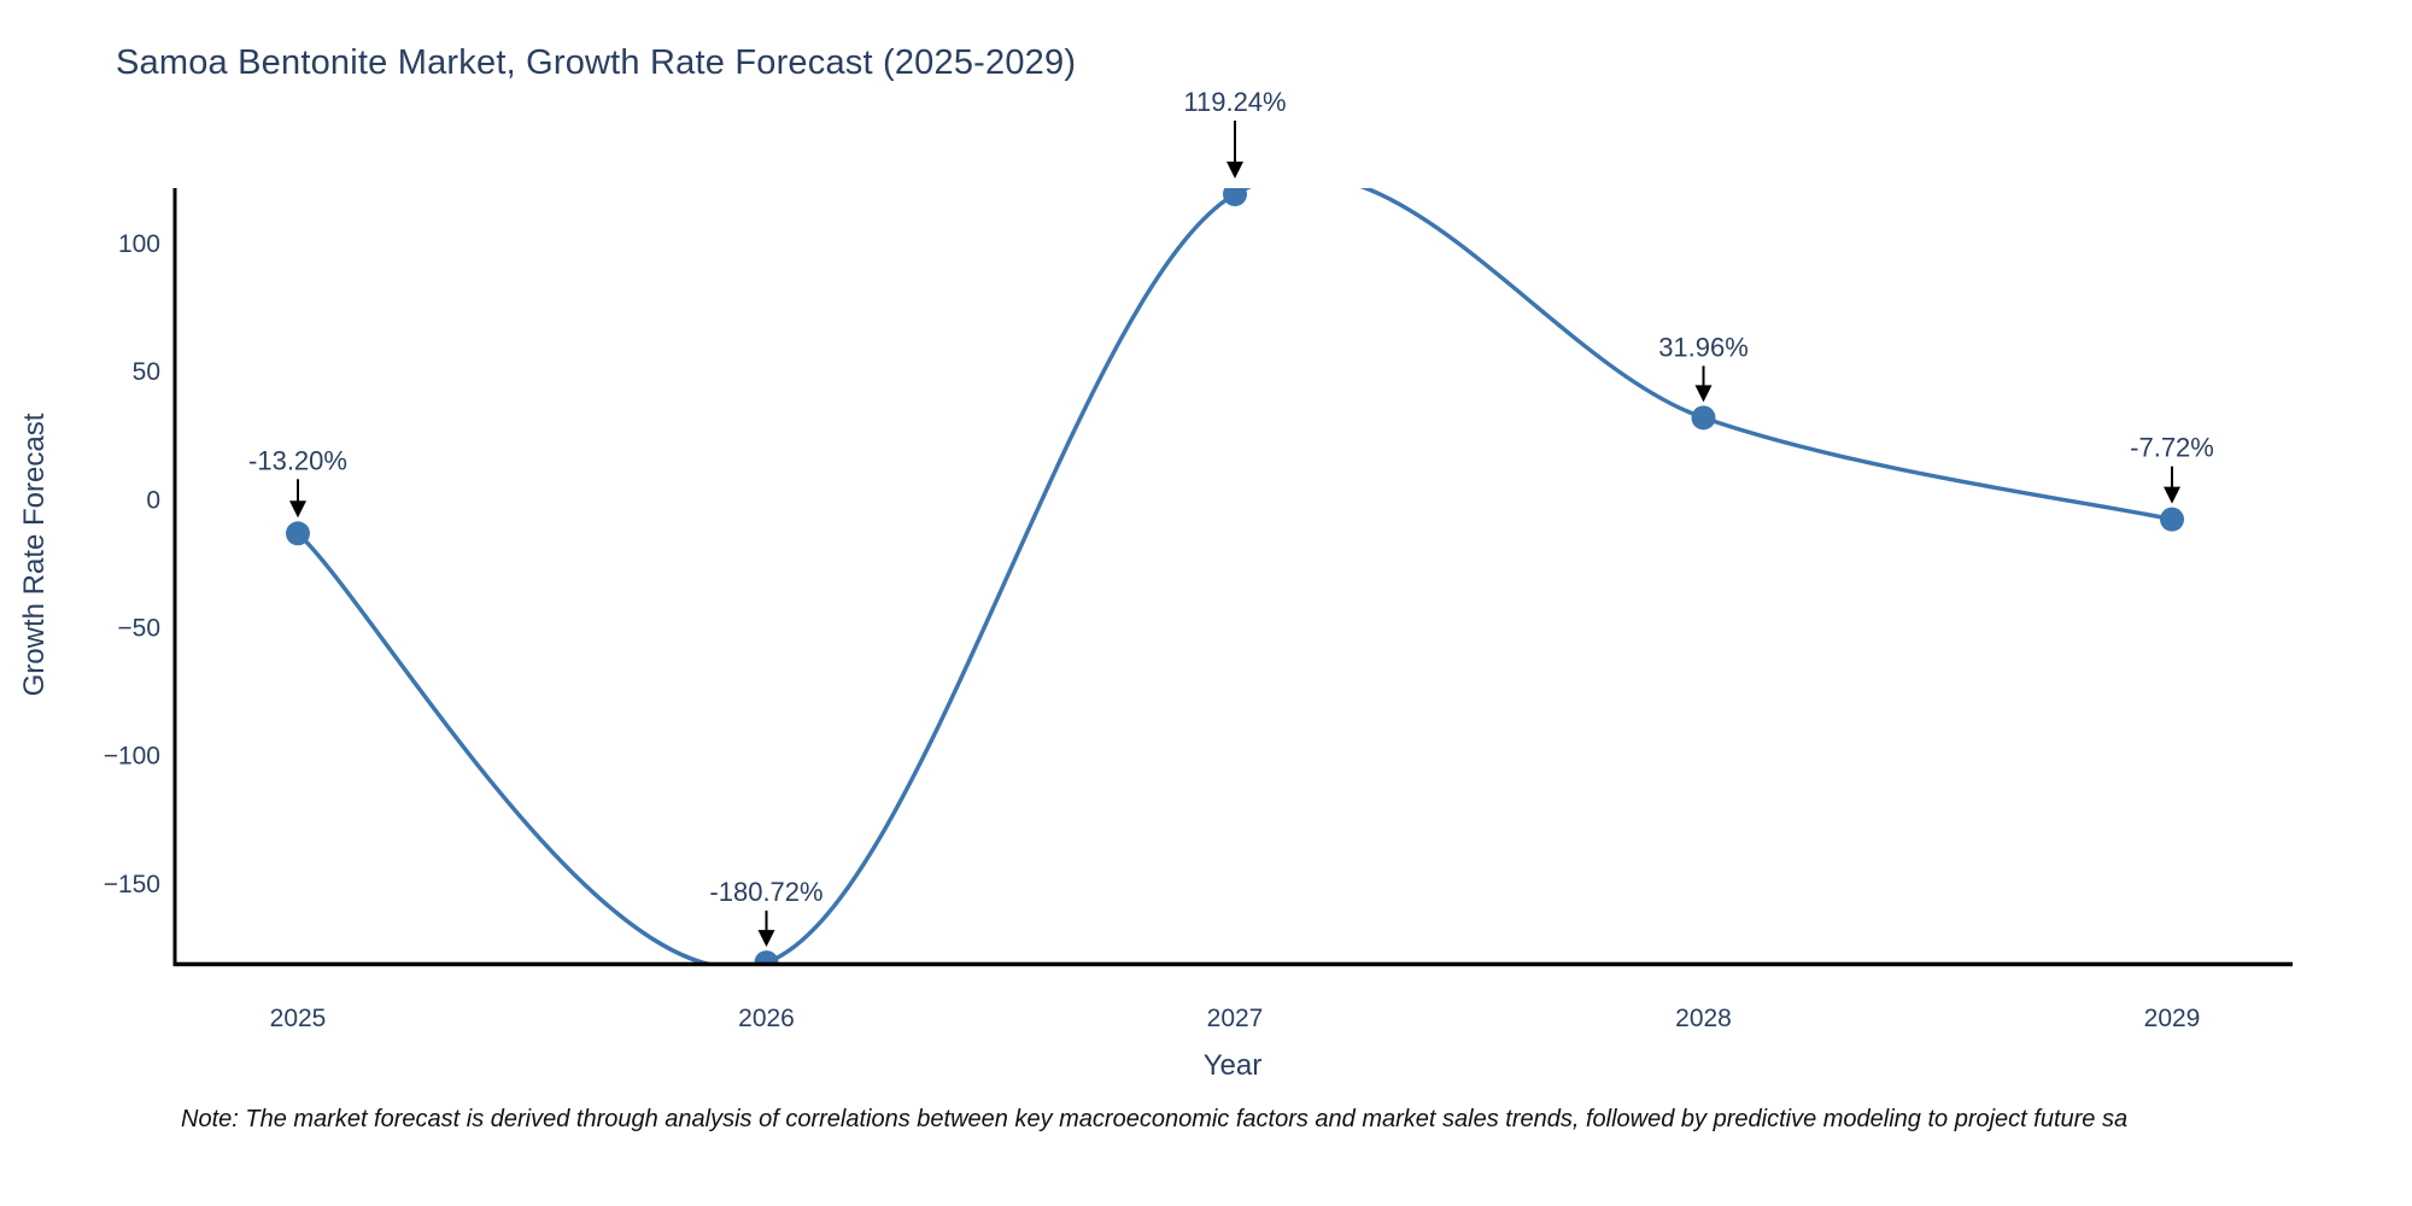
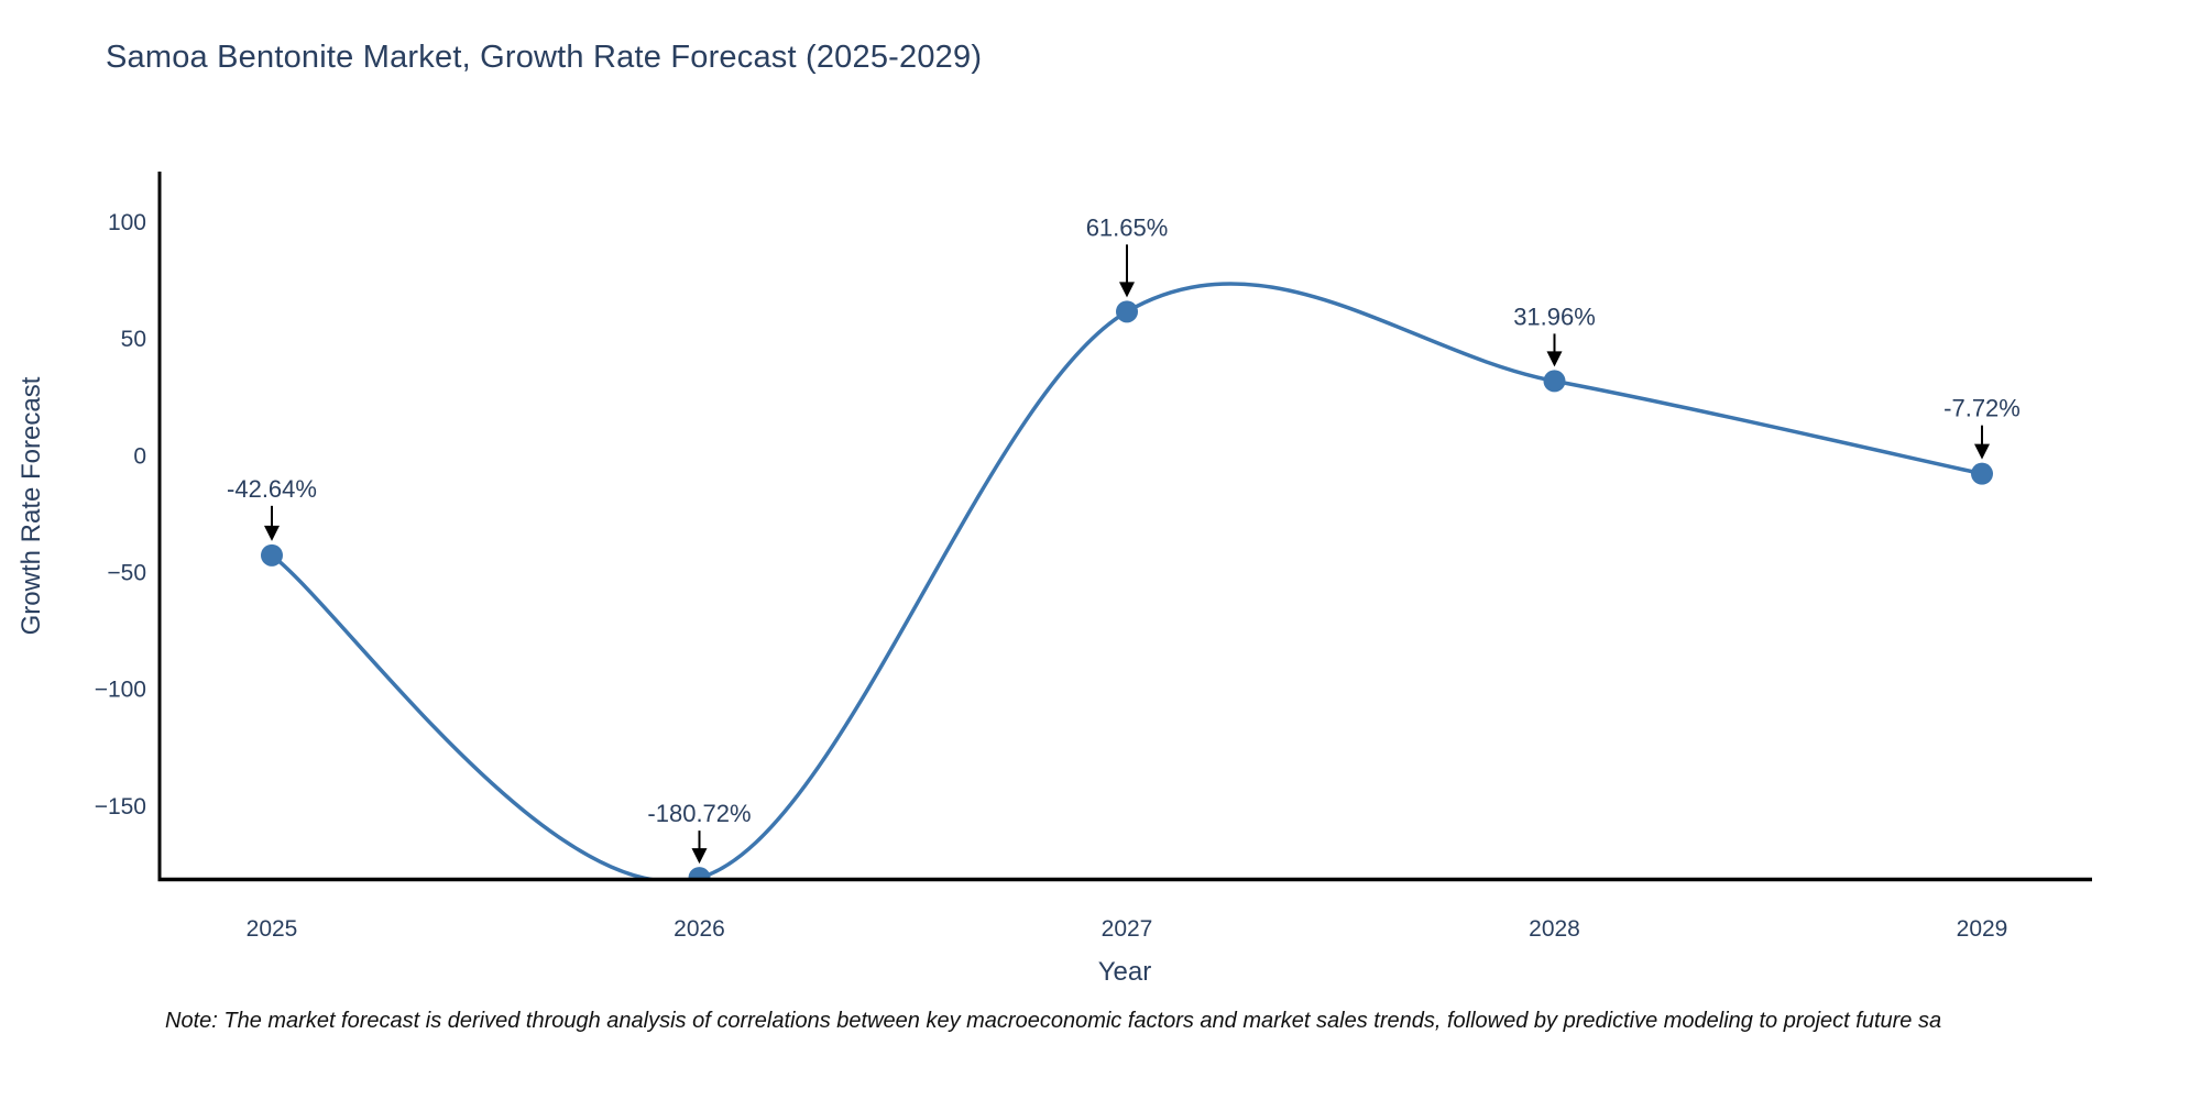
2025: -13.20% -> -42.64%
2027: 119.24% -> 61.65%
